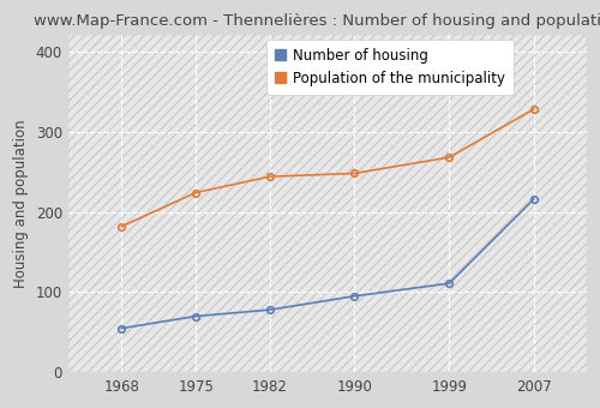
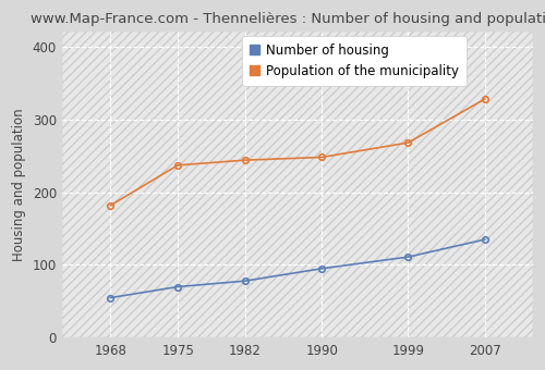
Population of the municipality/1975: 224 -> 237
Number of housing/2007: 216 -> 135
